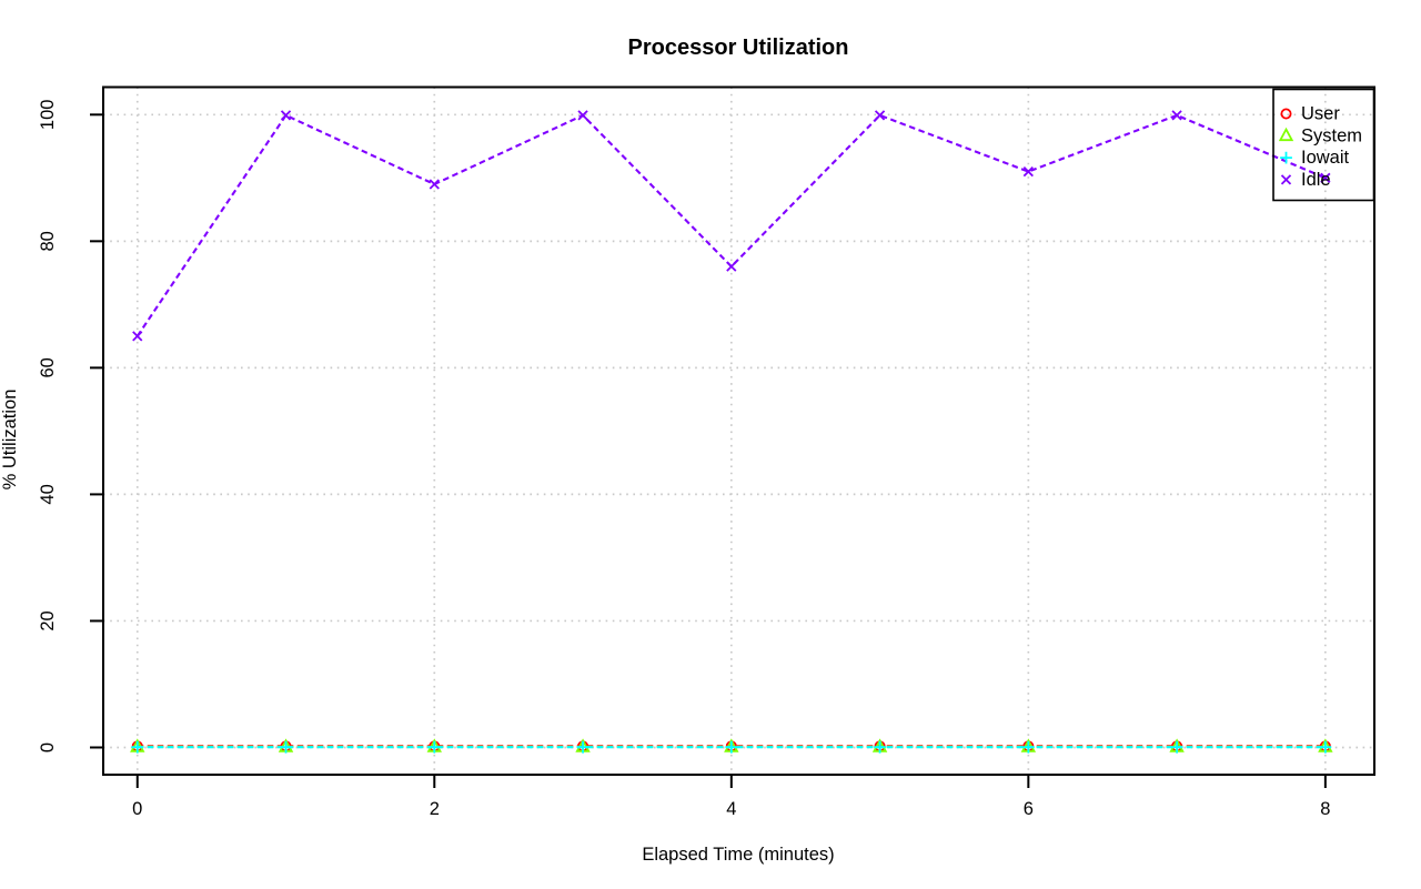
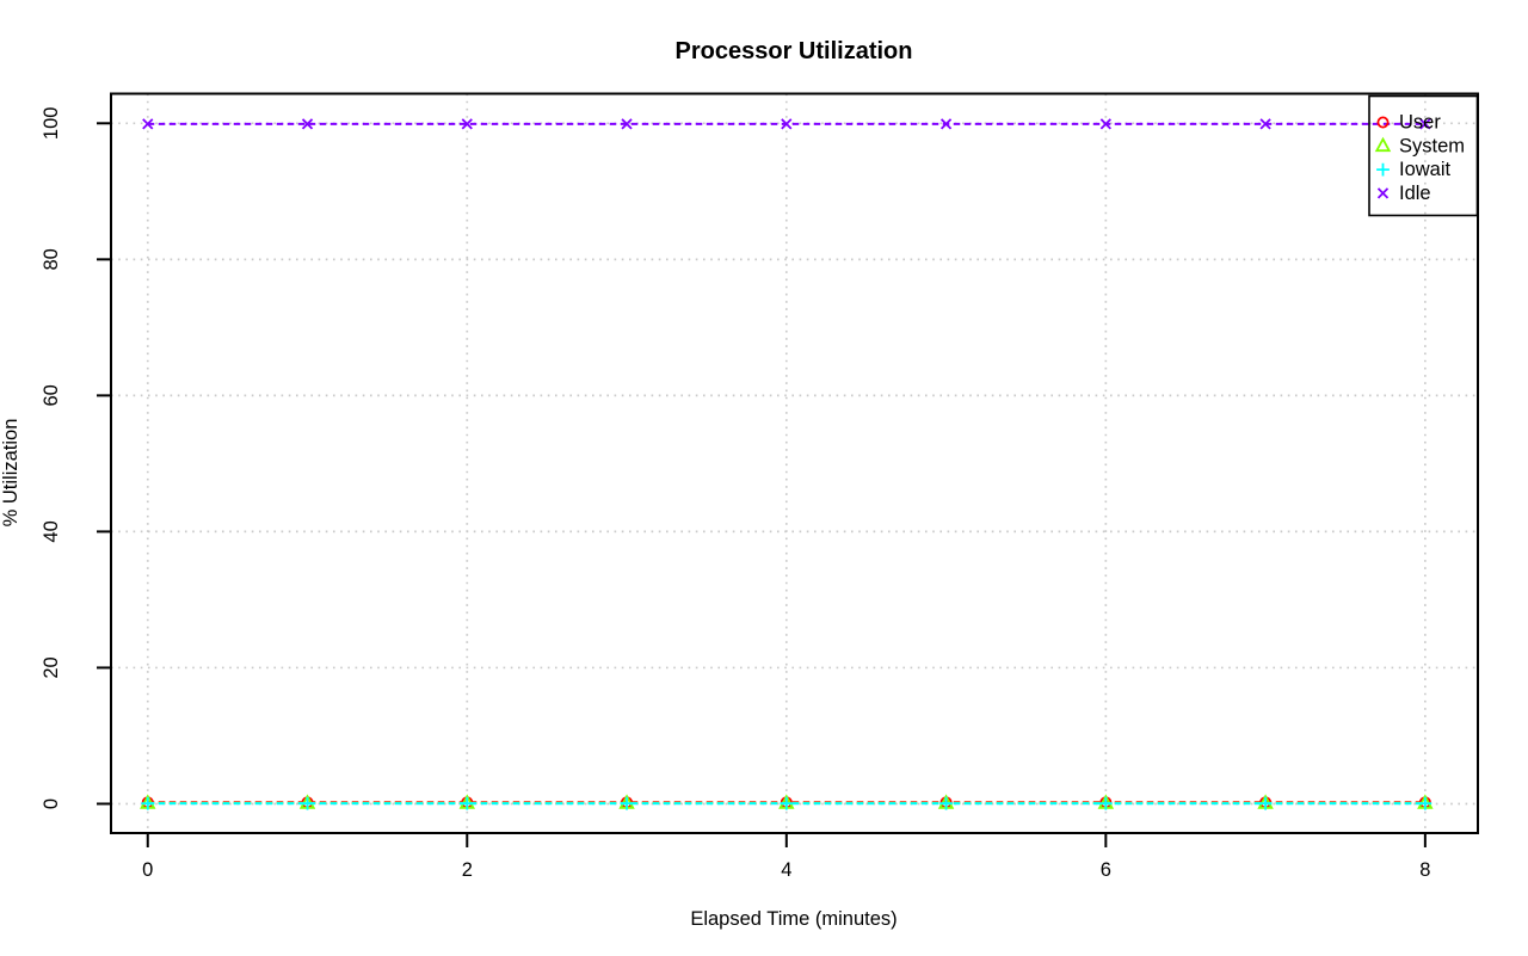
Idle/0: 65 -> 100
Idle/2: 89 -> 100
Idle/4: 76 -> 100
Idle/6: 91 -> 100
Idle/8: 90 -> 100
